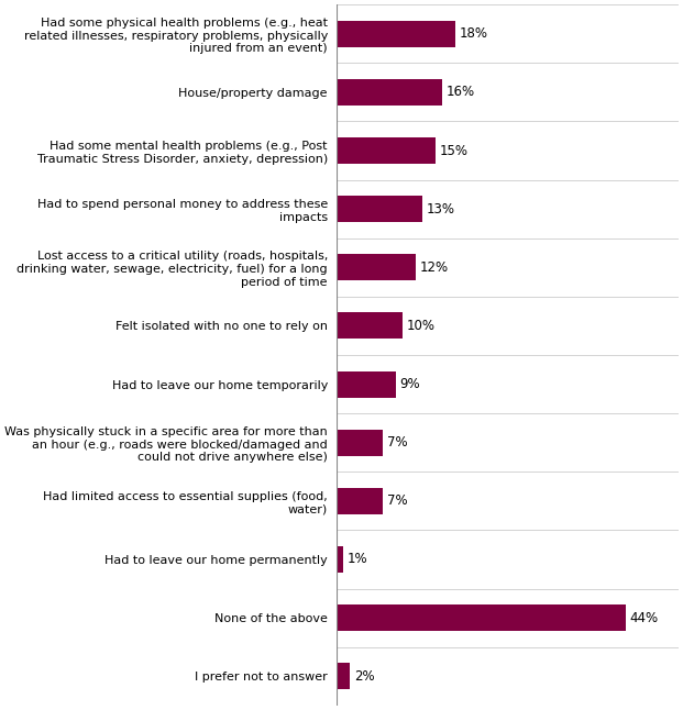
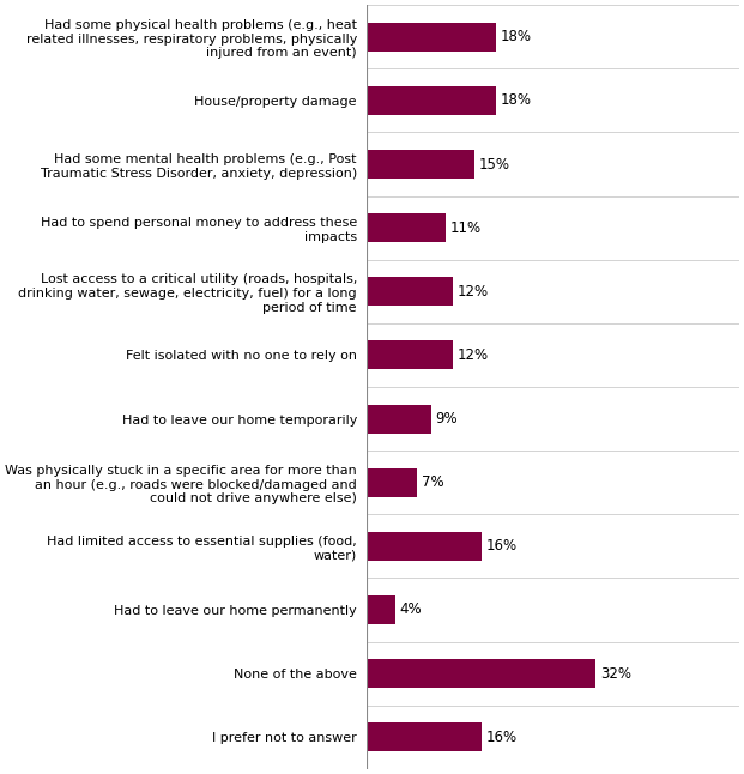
House/property damage: 16% -> 18%
Had to spend personal money to address these impacts: 13% -> 11%
Felt isolated with no one to rely on: 10% -> 12%
Had limited access to essential supplies (food, water): 7% -> 16%
Had to leave our home permanently: 1% -> 4%
None of the above: 44% -> 32%
I prefer not to answer: 2% -> 16%
